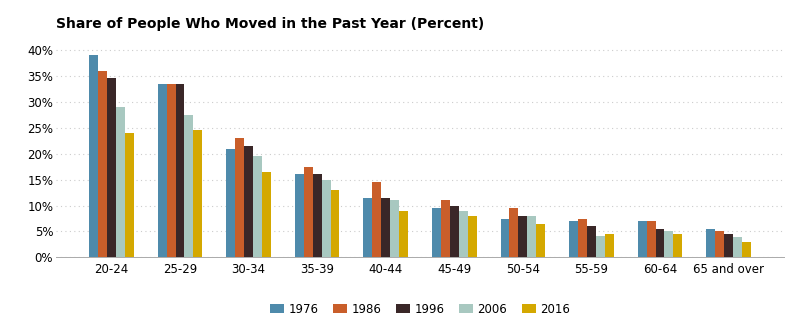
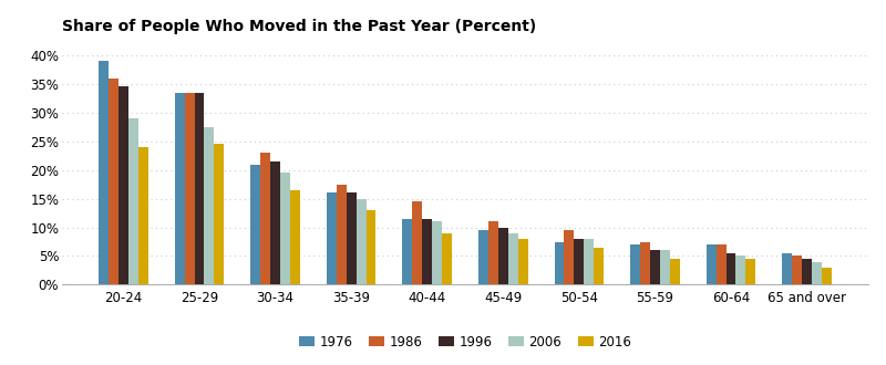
2006/55-59: 4.2% -> 6.0%
